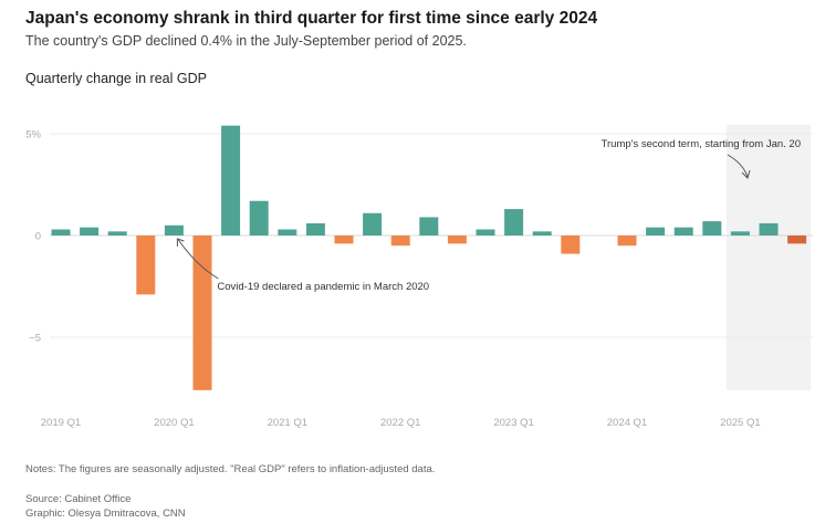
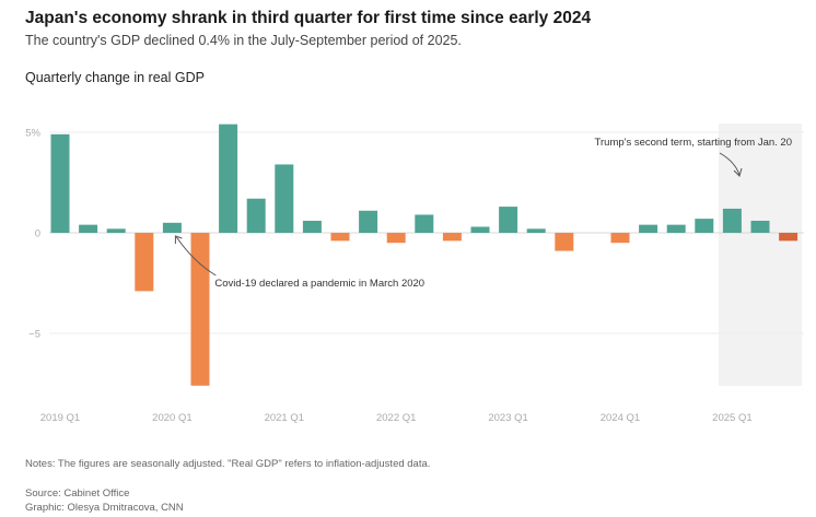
2019 Q1: 0.3% -> 4.9%
2021 Q1: 0.3% -> 3.4%
2025 Q1: 0.2% -> 1.2%
